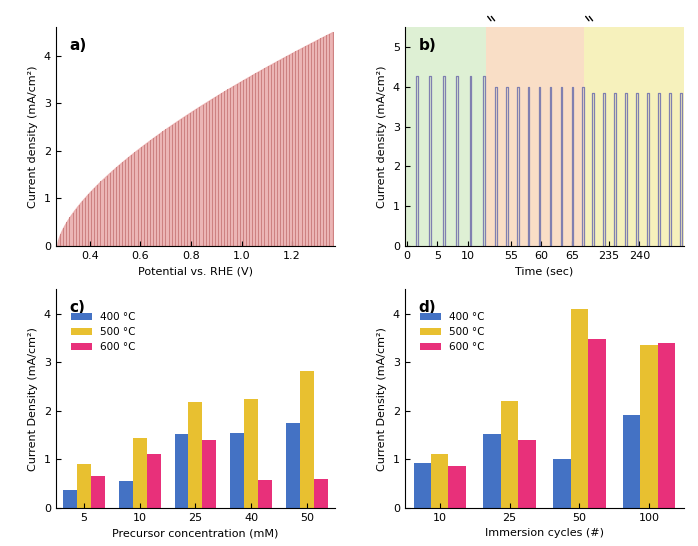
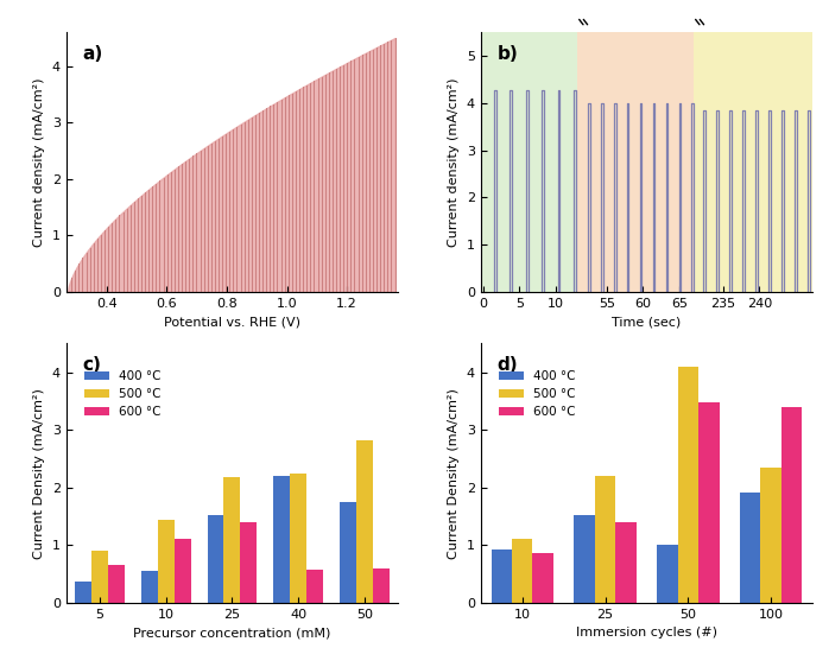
400 °C/40: 1.55 -> 2.20
500 °C/100: 3.35 -> 2.35
